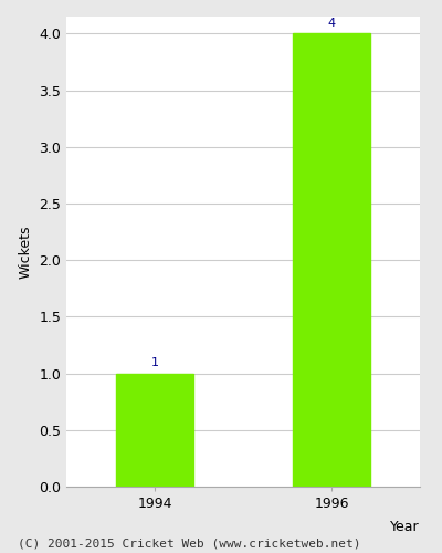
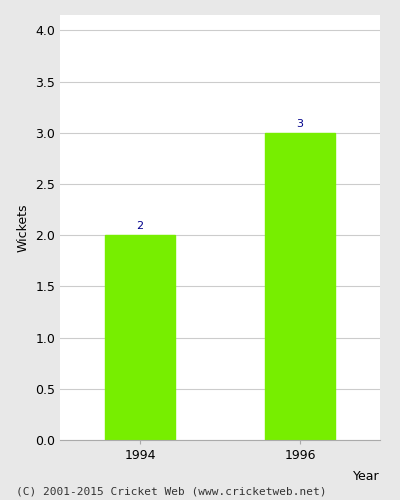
1994: 1 -> 2
1996: 4 -> 3
